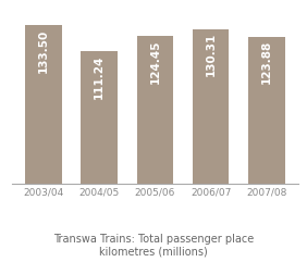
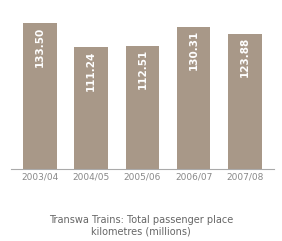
2005/06: 124.45 -> 112.51
